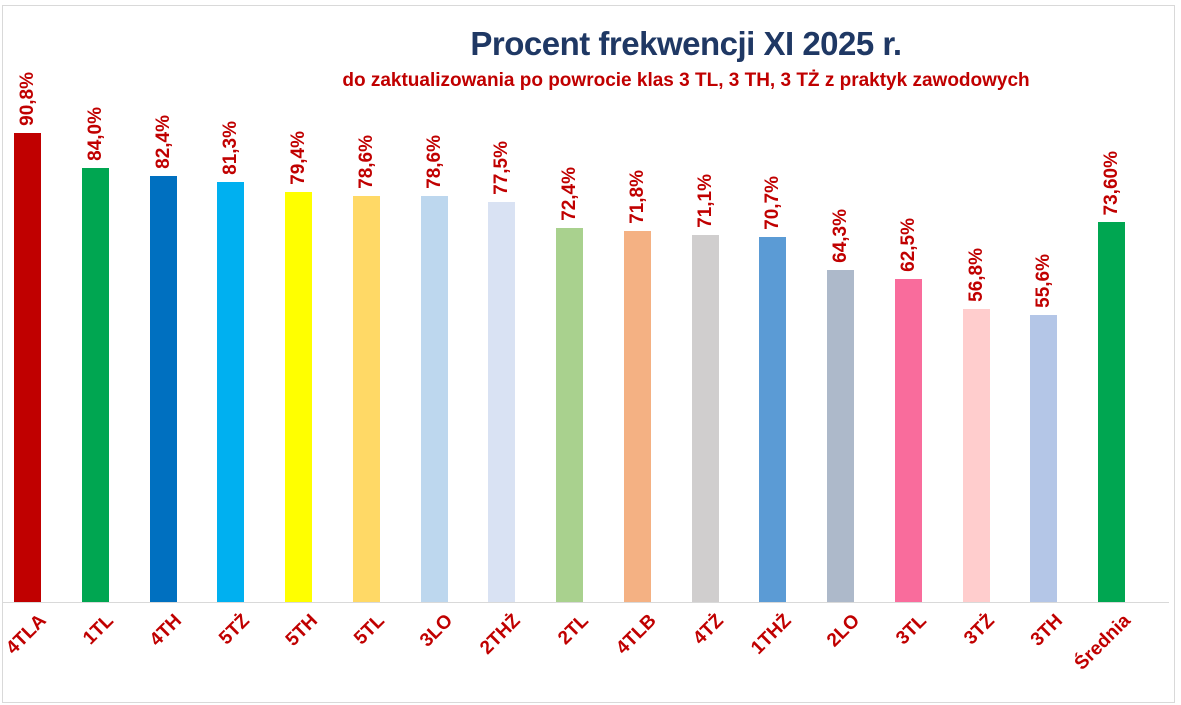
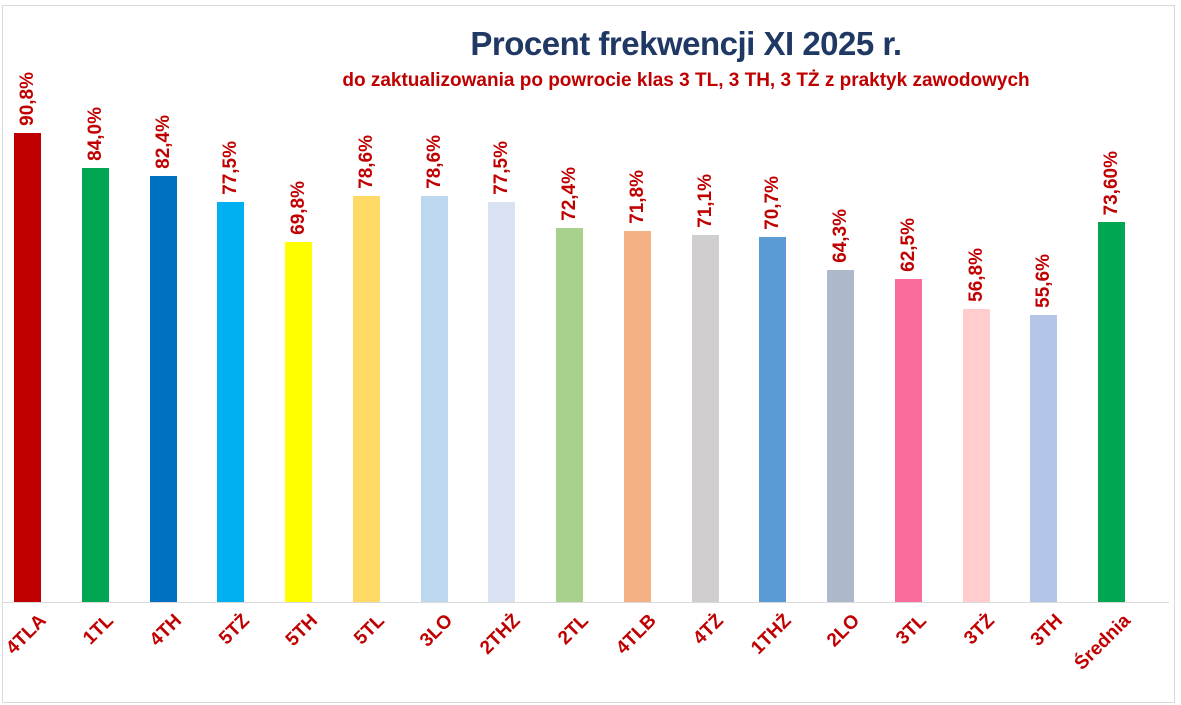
5TŻ: 81,3% -> 77,5%
5TH: 79,4% -> 69,8%
